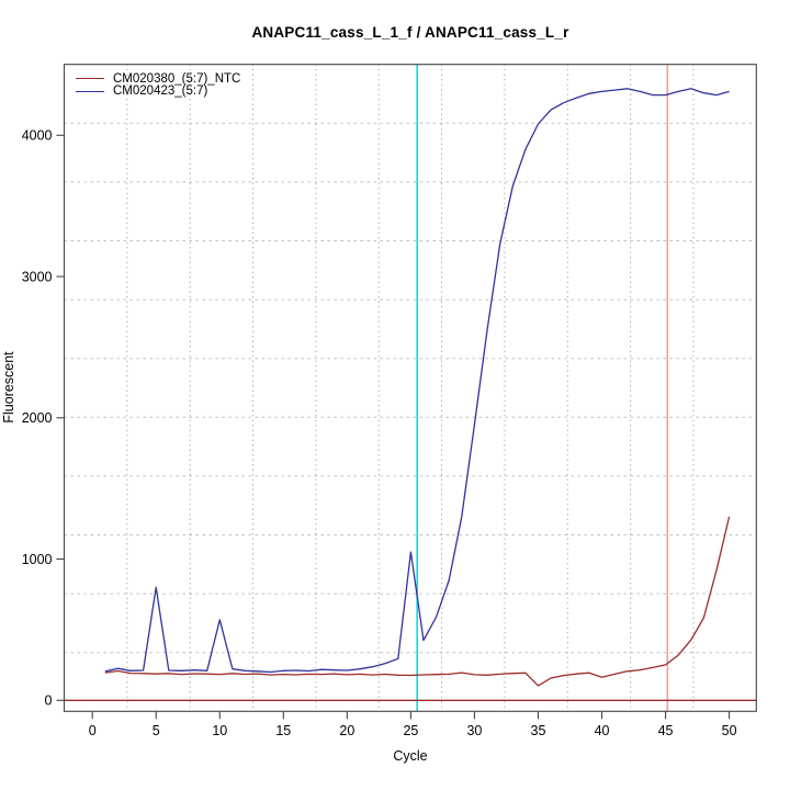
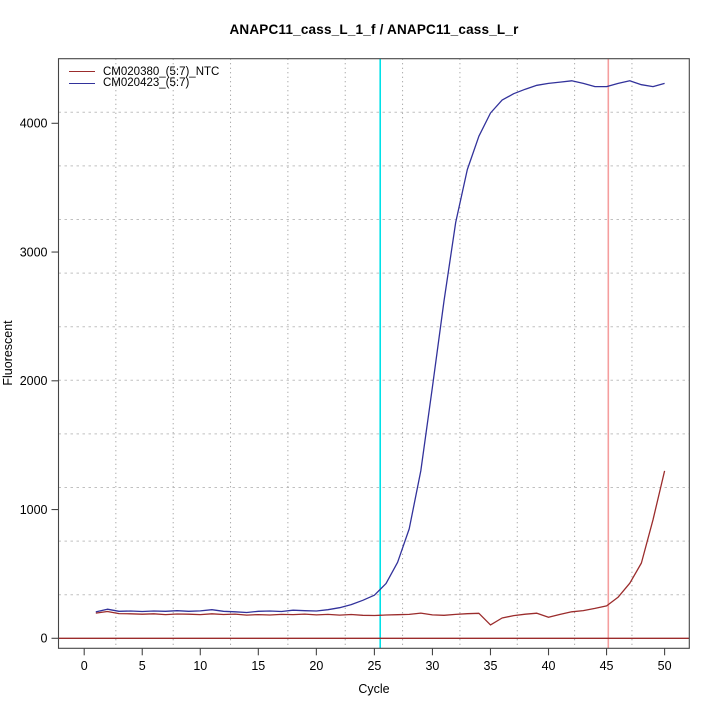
CM020423_(5:7)/5: 800 -> 210
CM020423_(5:7)/10: 570 -> 210
CM020423_(5:7)/25: 1050 -> 340
